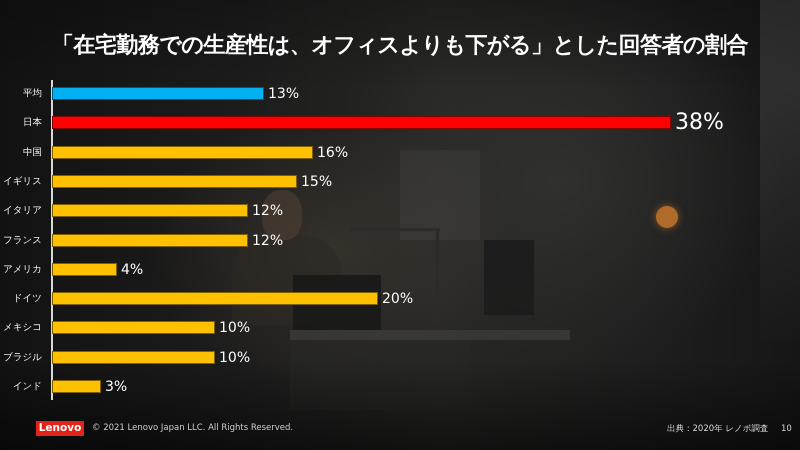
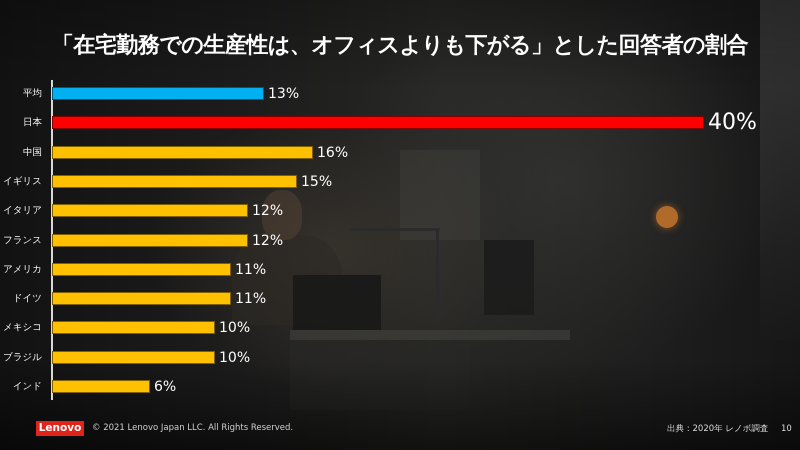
日本: 38% -> 40%
アメリカ: 4% -> 11%
ドイツ: 20% -> 11%
インド: 3% -> 6%
